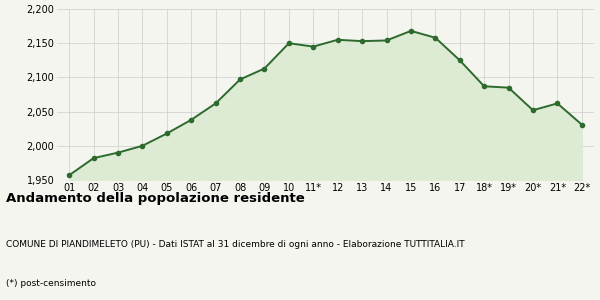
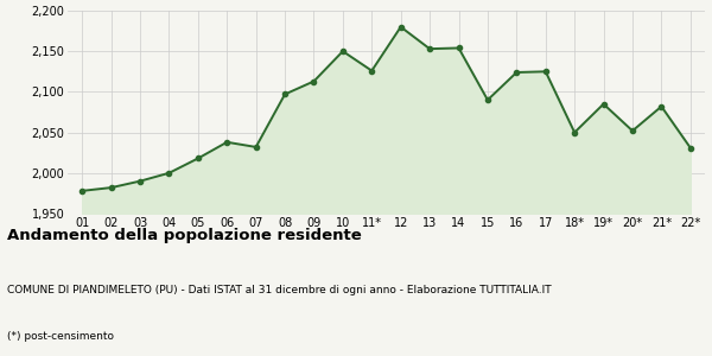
01: 1,957 -> 1,978
07: 2,062 -> 2,032
11*: 2,145 -> 2,126
12: 2,155 -> 2,180
15: 2,168 -> 2,090
16: 2,158 -> 2,124
18*: 2,087 -> 2,050
21*: 2,062 -> 2,082
